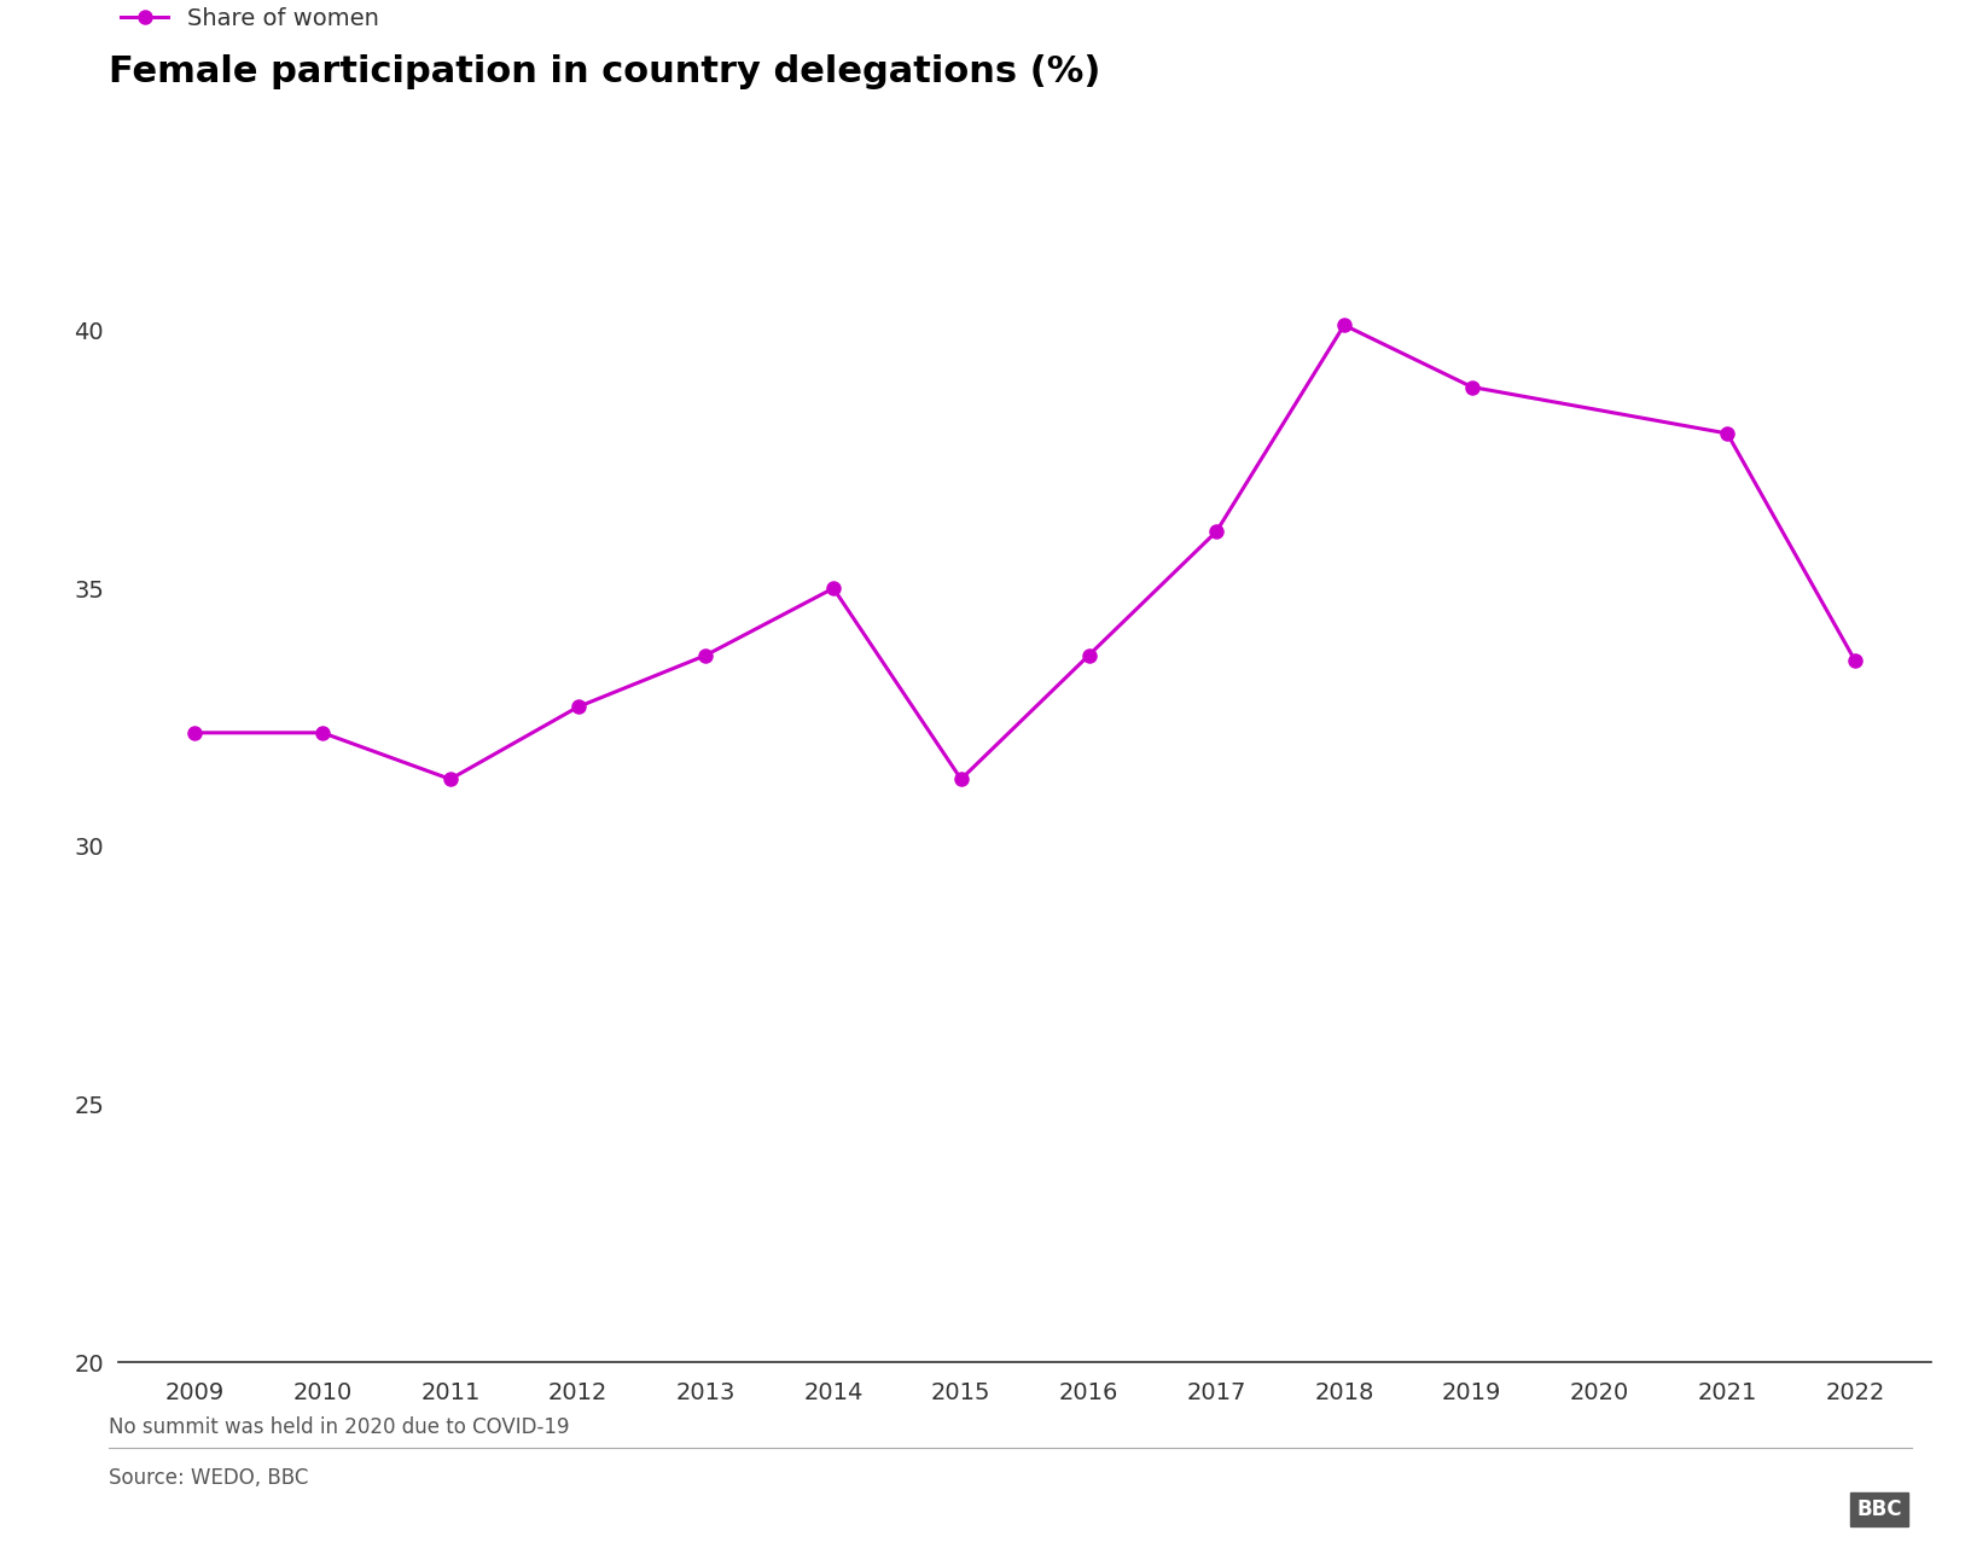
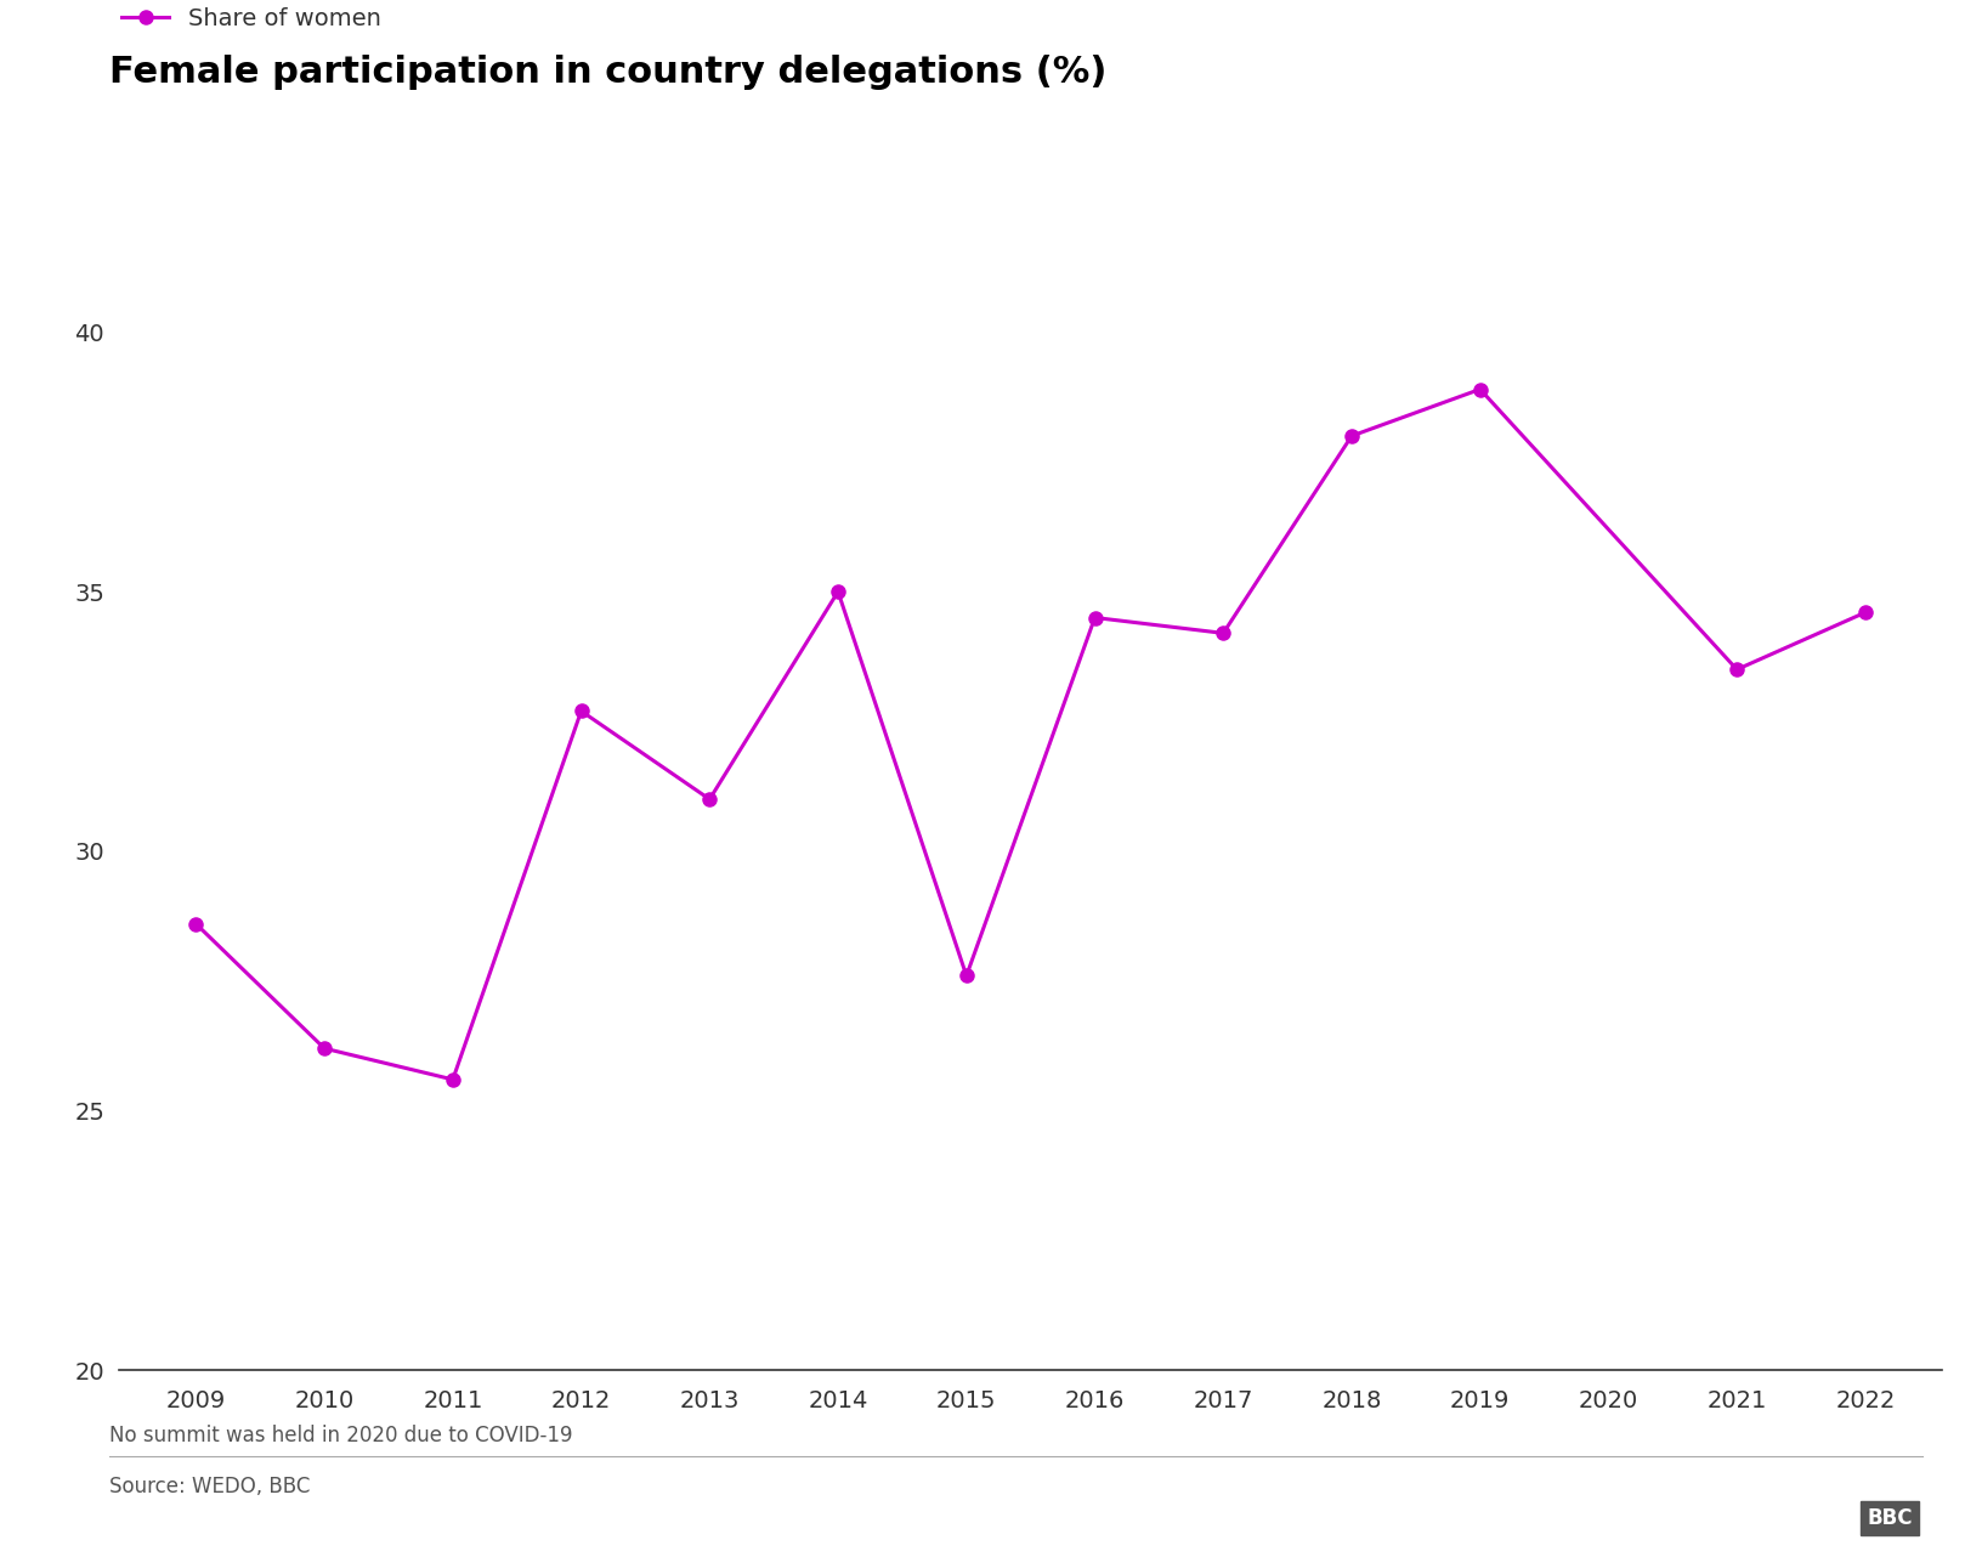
2009: 32.2 -> 28.6
2010: 32.2 -> 26.2
2011: 31.3 -> 25.6
2013: 33.7 -> 31.0
2015: 31.3 -> 27.6
2016: 33.7 -> 34.5
2017: 36.1 -> 34.2
2018: 40.1 -> 38.0
2021: 38.0 -> 33.5
2022: 33.6 -> 34.6
